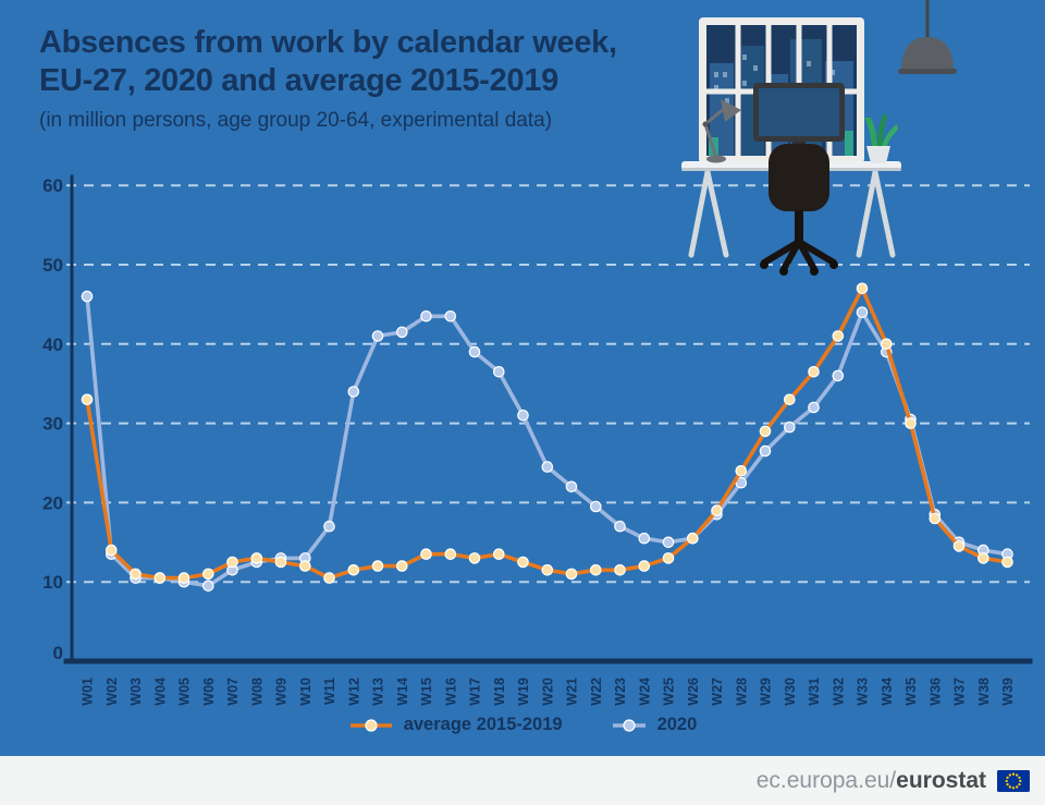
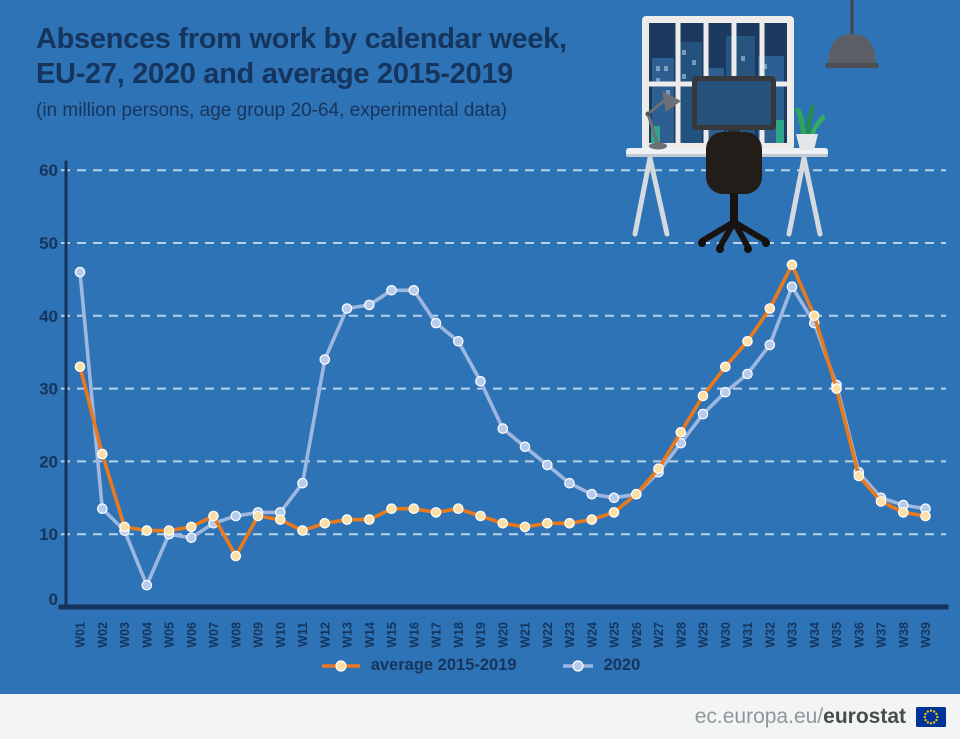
average 2015-2019/W02: 14 -> 21
2020/W04: 10 -> 3
average 2015-2019/W08: 13 -> 7
